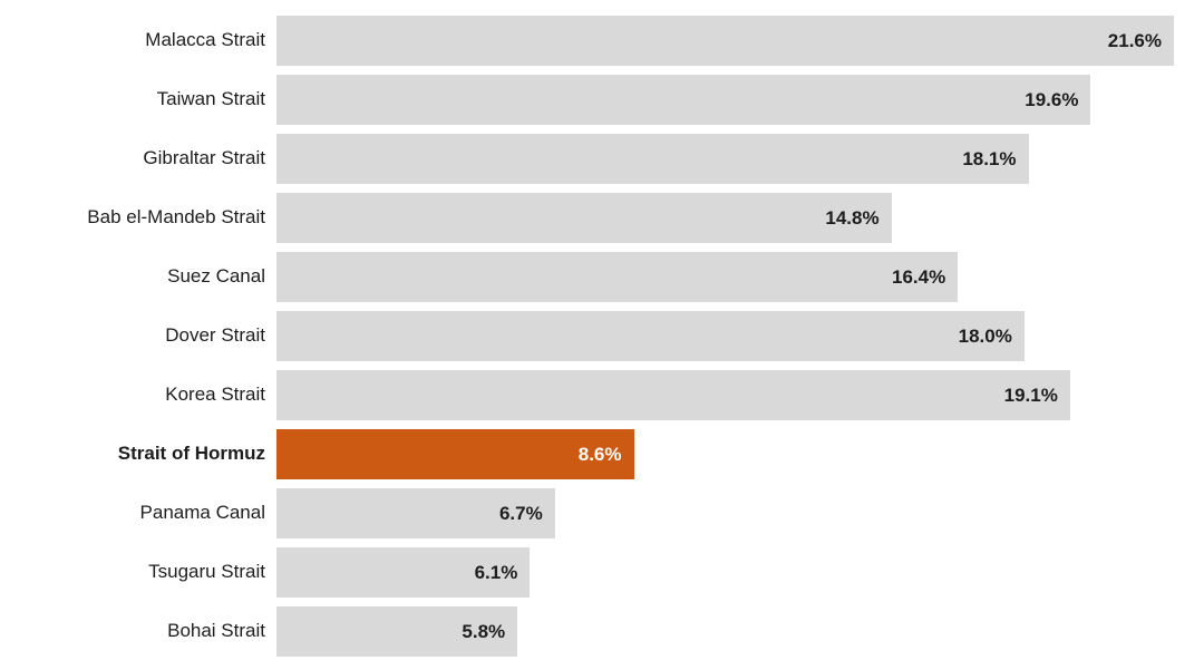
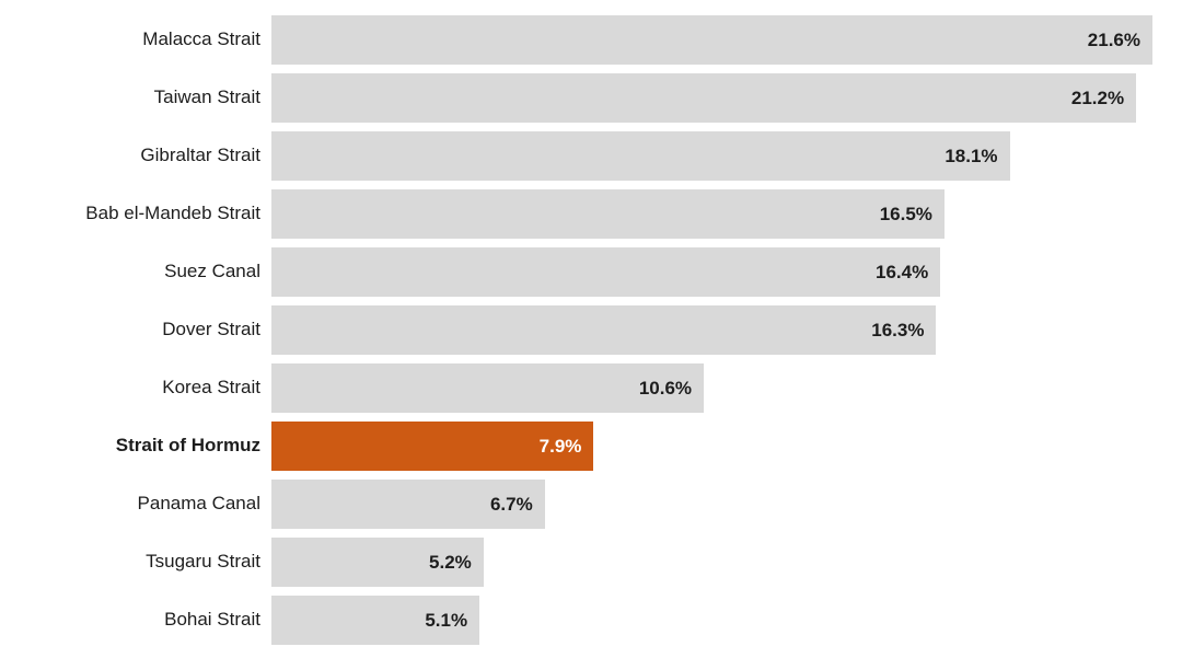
Taiwan Strait: 19.6% -> 21.2%
Bab el-Mandeb Strait: 14.8% -> 16.5%
Dover Strait: 18.0% -> 16.3%
Korea Strait: 19.1% -> 10.6%
Strait of Hormuz: 8.6% -> 7.9%
Tsugaru Strait: 6.1% -> 5.2%
Bohai Strait: 5.8% -> 5.1%
